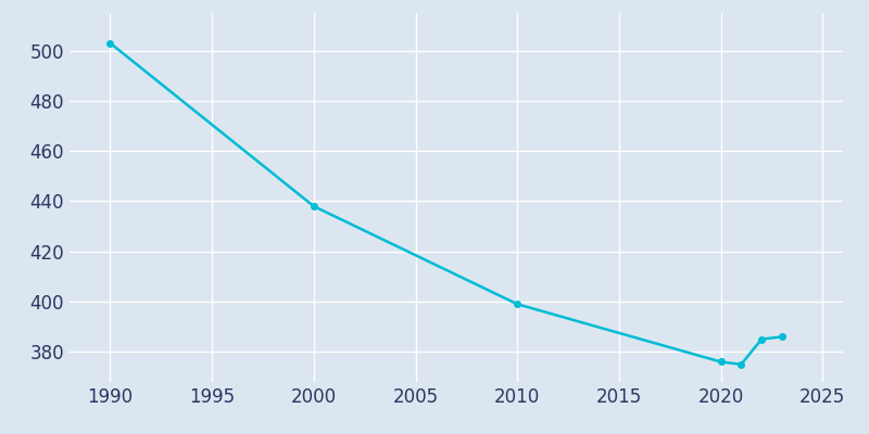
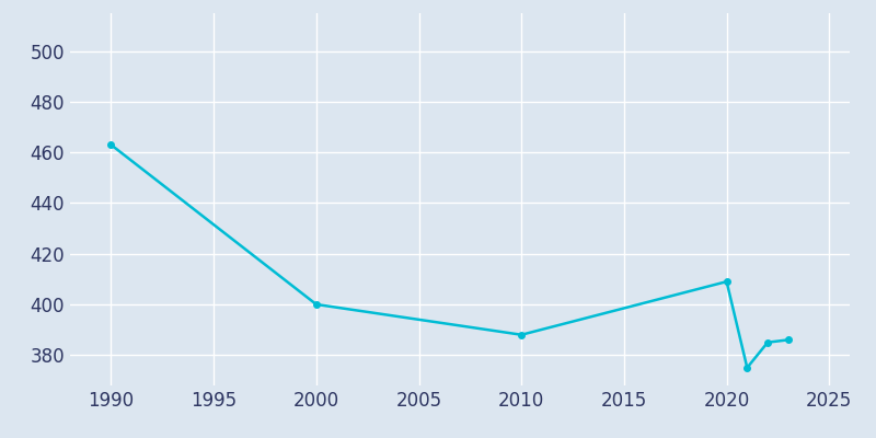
1990: 503 -> 463
2000: 438 -> 400
2010: 399 -> 388
2020: 376 -> 409
